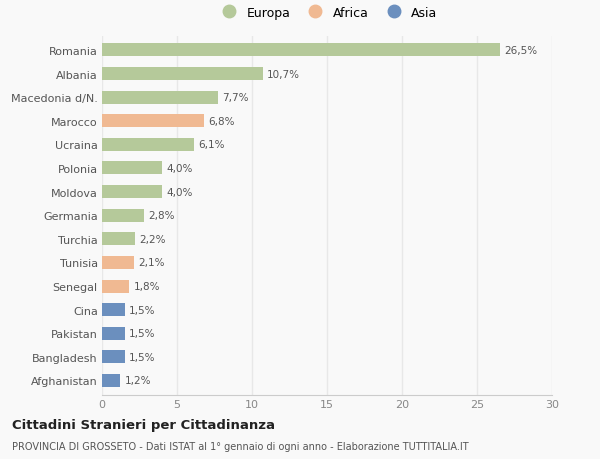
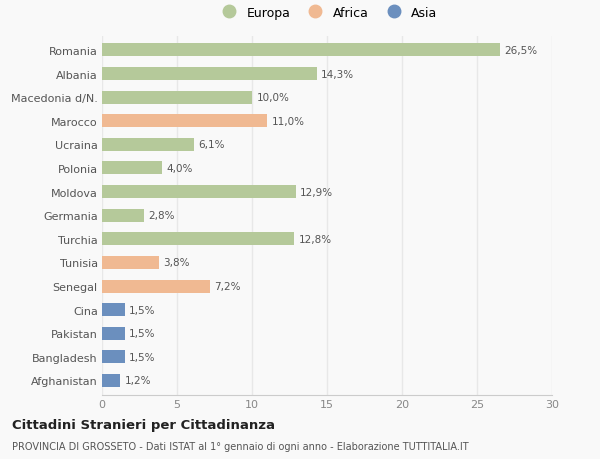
Albania: 10,7% -> 14,3%
Macedonia d/N.: 7,7% -> 10,0%
Marocco: 6,8% -> 11,0%
Moldova: 4,0% -> 12,9%
Turchia: 2,2% -> 12,8%
Tunisia: 2,1% -> 3,8%
Senegal: 1,8% -> 7,2%
